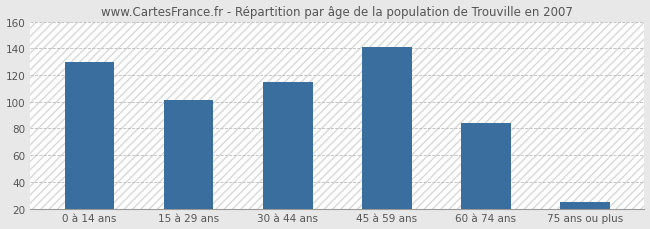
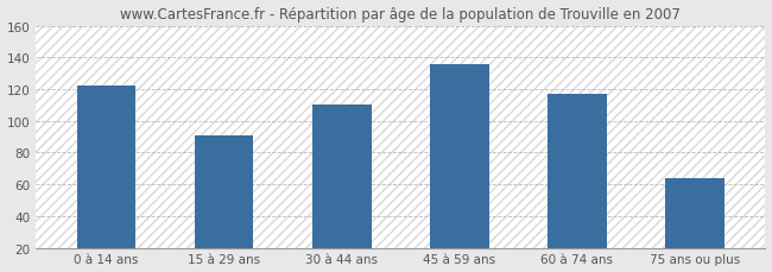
0 à 14 ans: 130 -> 122
15 à 29 ans: 101 -> 91
30 à 44 ans: 115 -> 110
45 à 59 ans: 141 -> 136
60 à 74 ans: 84 -> 117
75 ans ou plus: 25 -> 64
